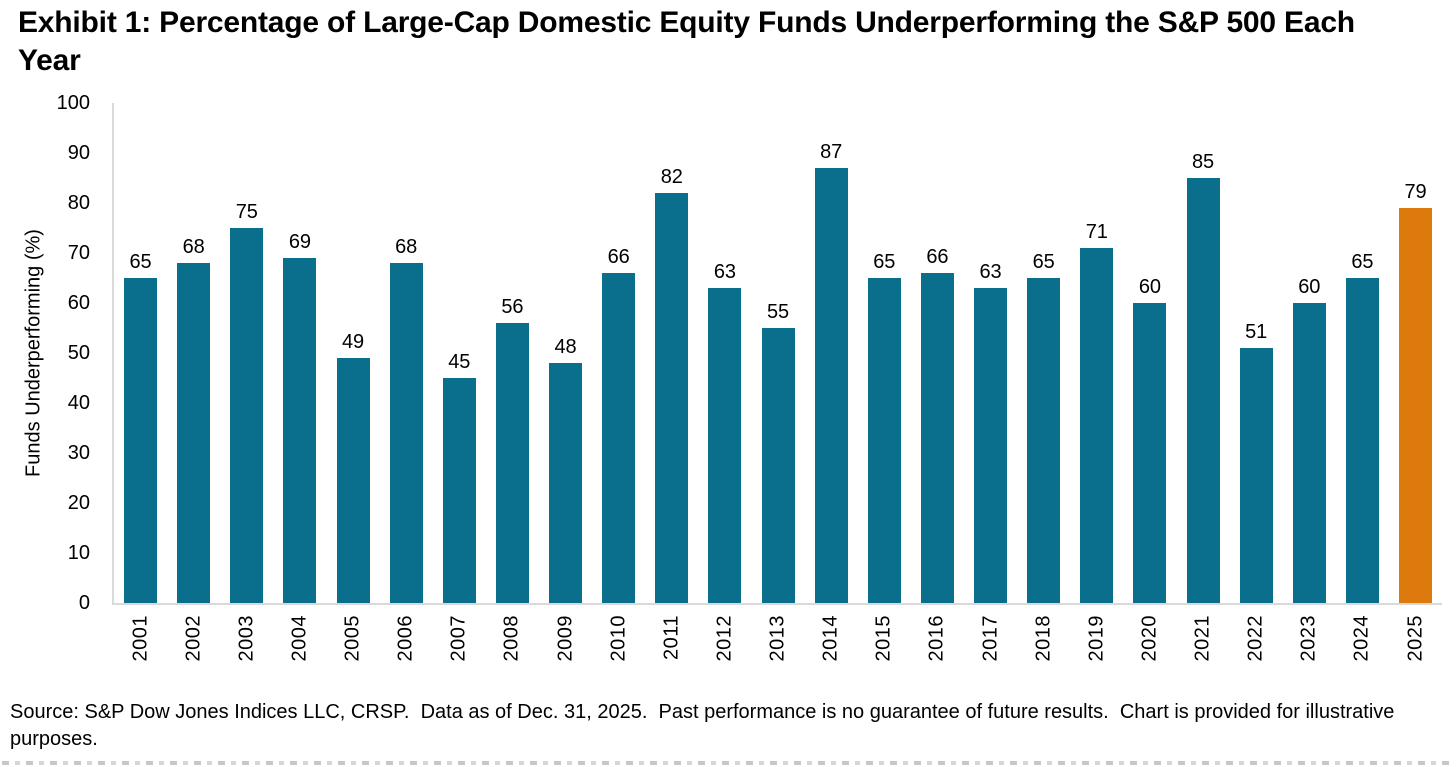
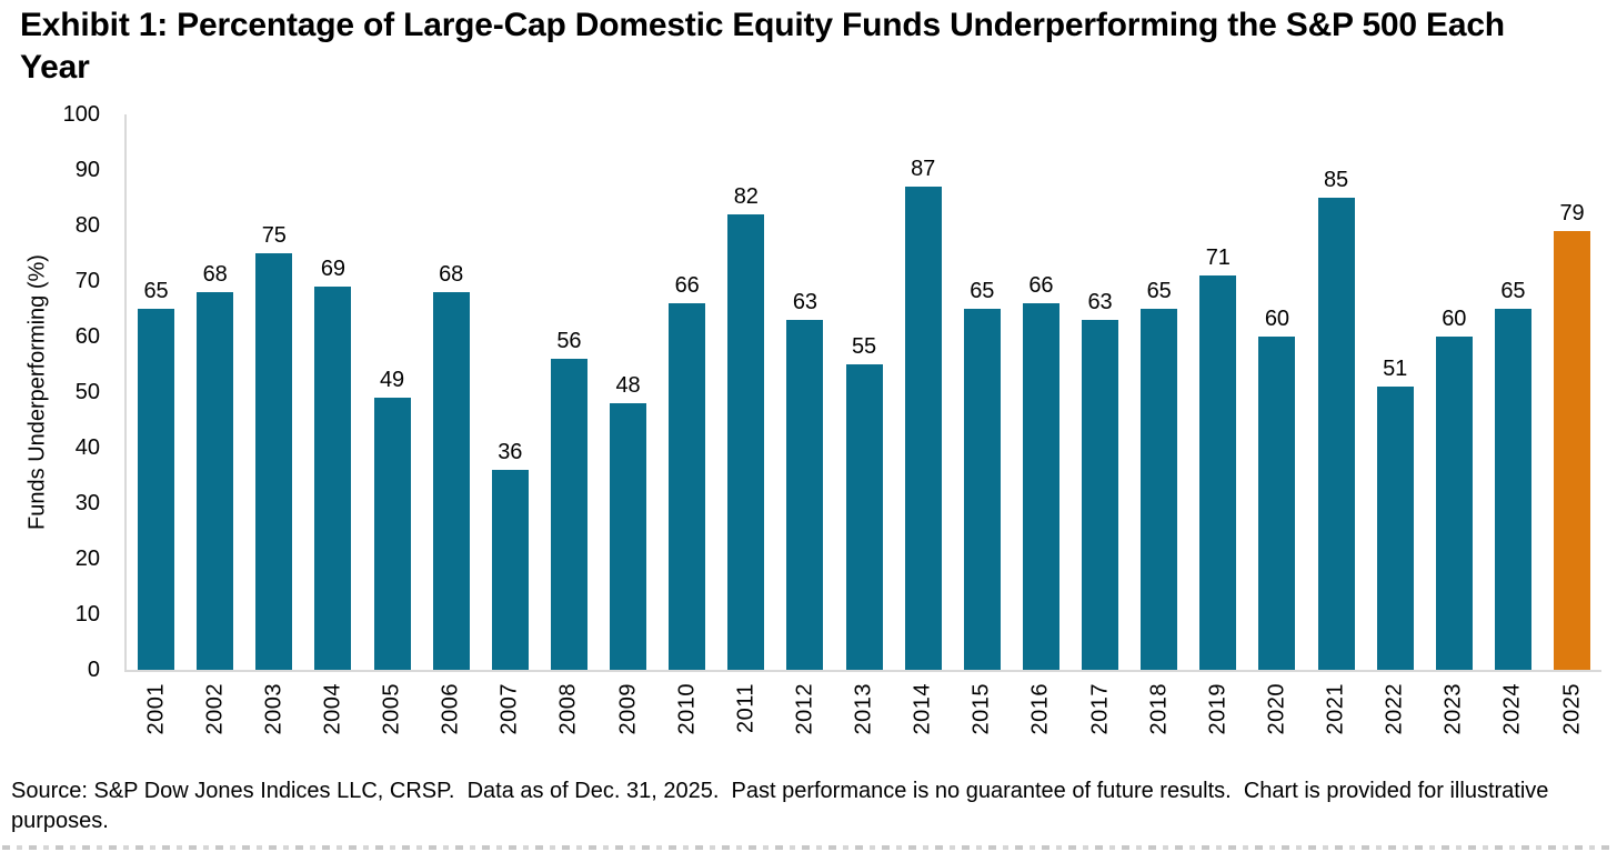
2007: 45 -> 36
